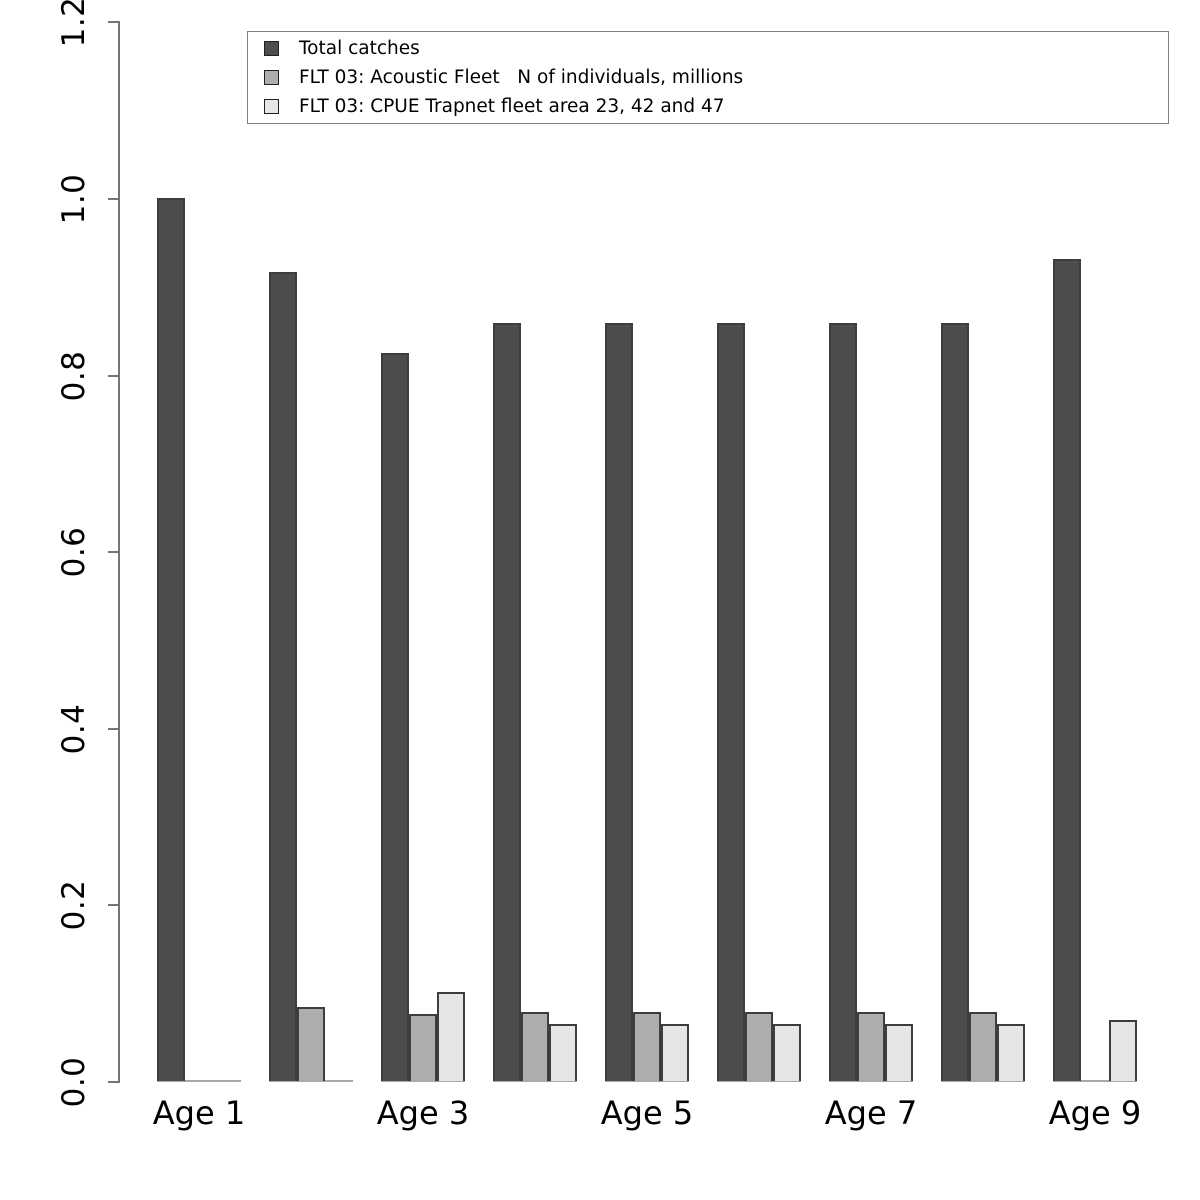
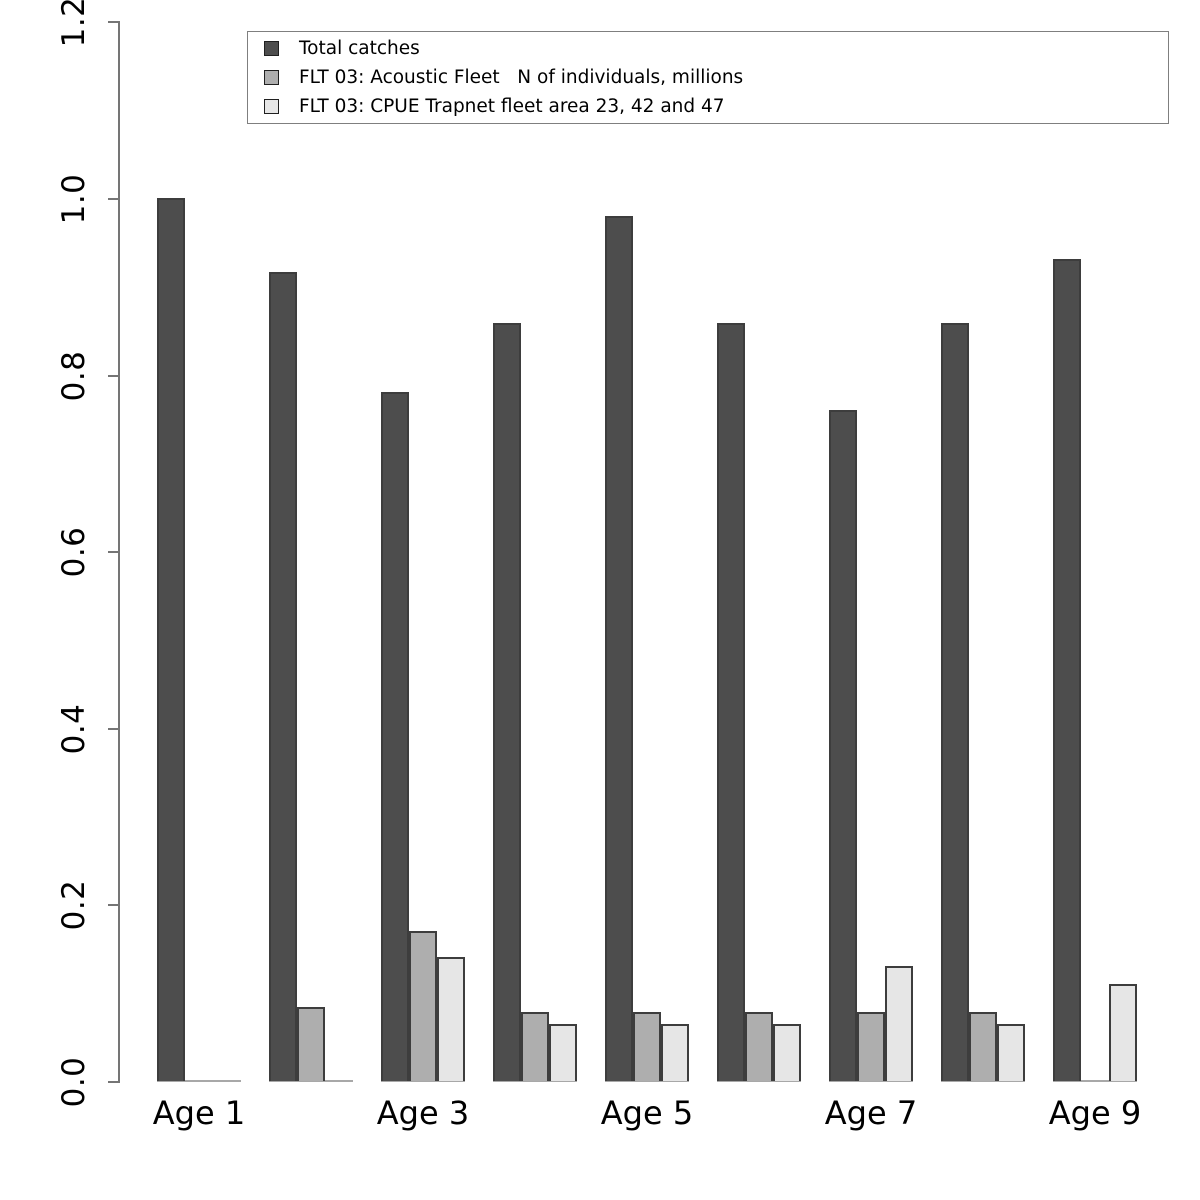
Total catches/Age 3: 0.82 -> 0.78
FLT 03: Acoustic Fleet N of individuals, millions/Age 3: 0.08 -> 0.17
FLT 03: CPUE Trapnet fleet area 23, 42 and 47/Age 3: 0.10 -> 0.14
Total catches/Age 5: 0.86 -> 0.98
Total catches/Age 7: 0.86 -> 0.76
FLT 03: CPUE Trapnet fleet area 23, 42 and 47/Age 7: 0.06 -> 0.13
FLT 03: CPUE Trapnet fleet area 23, 42 and 47/Age 9: 0.07 -> 0.11
